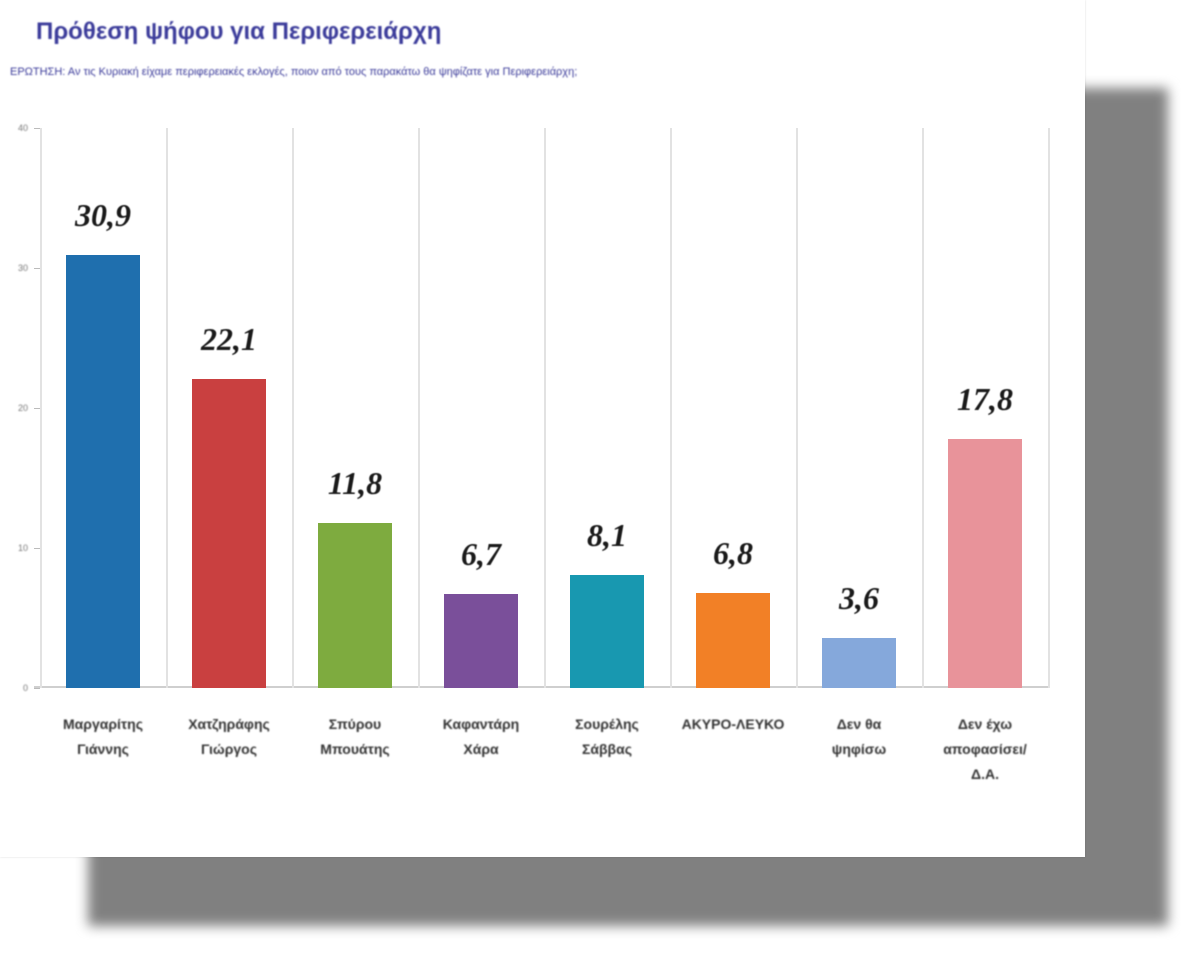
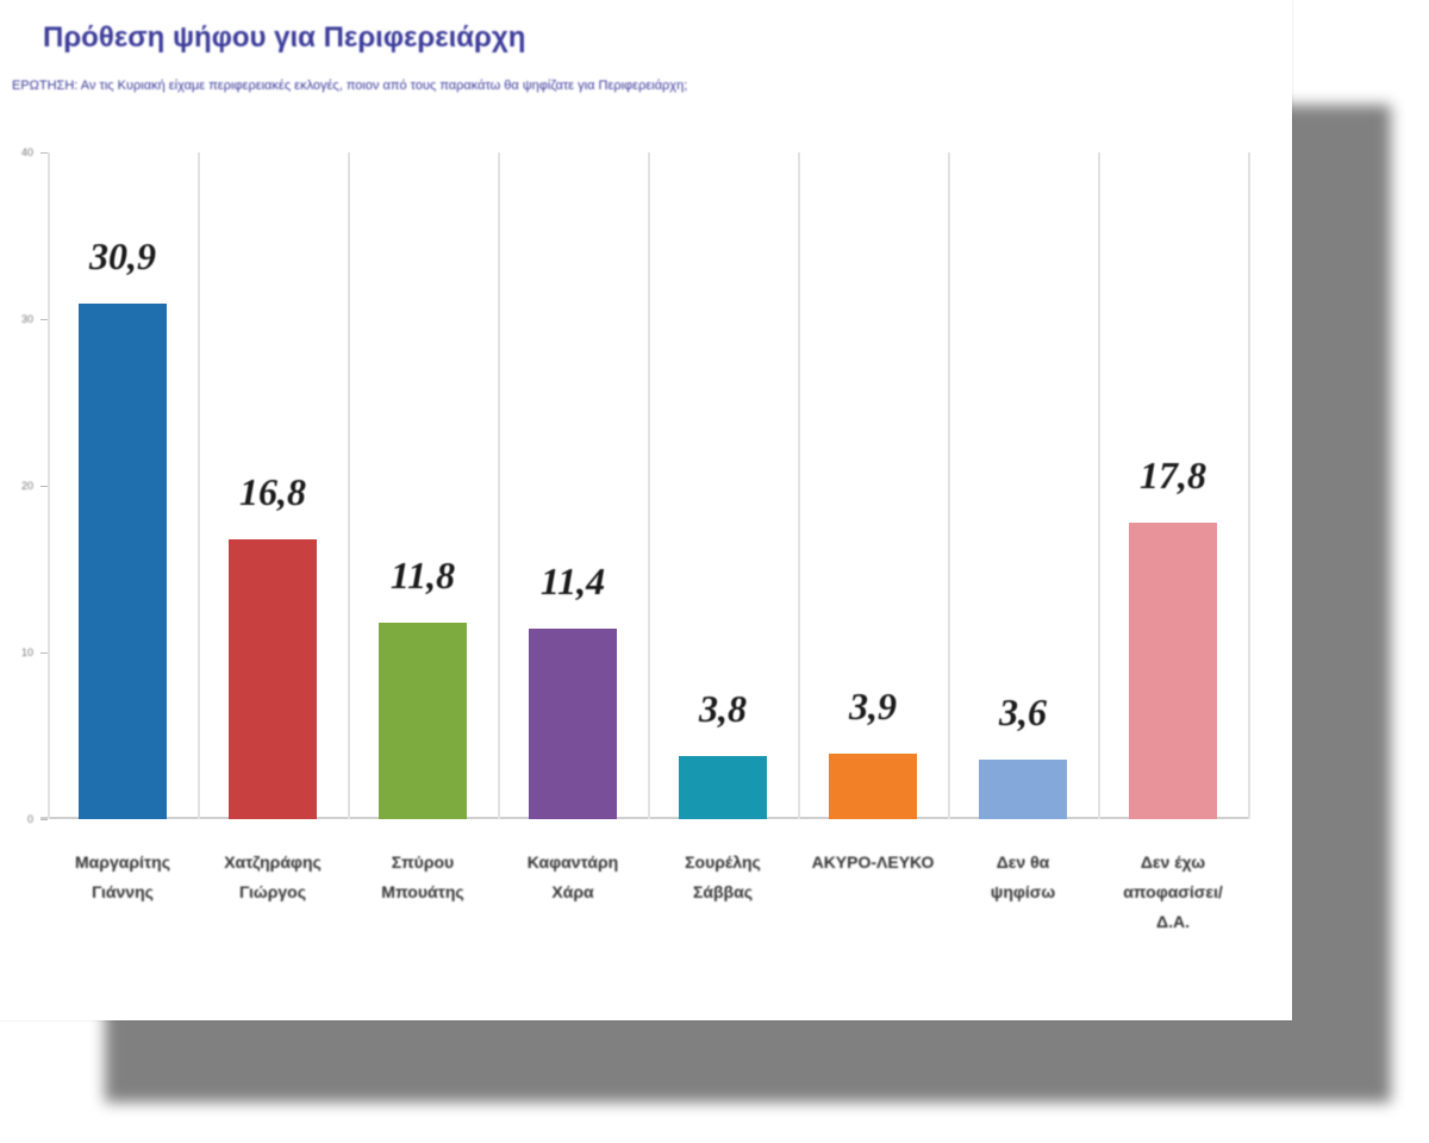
Χατζηράφης Γιώργος: 22,1 -> 16,8
Καφαντάρη Χάρα: 6,7 -> 11,4
Σουρέλης Σάββας: 8,1 -> 3,8
ΑΚΥΡΟ-ΛΕΥΚΟ: 6,8 -> 3,9
